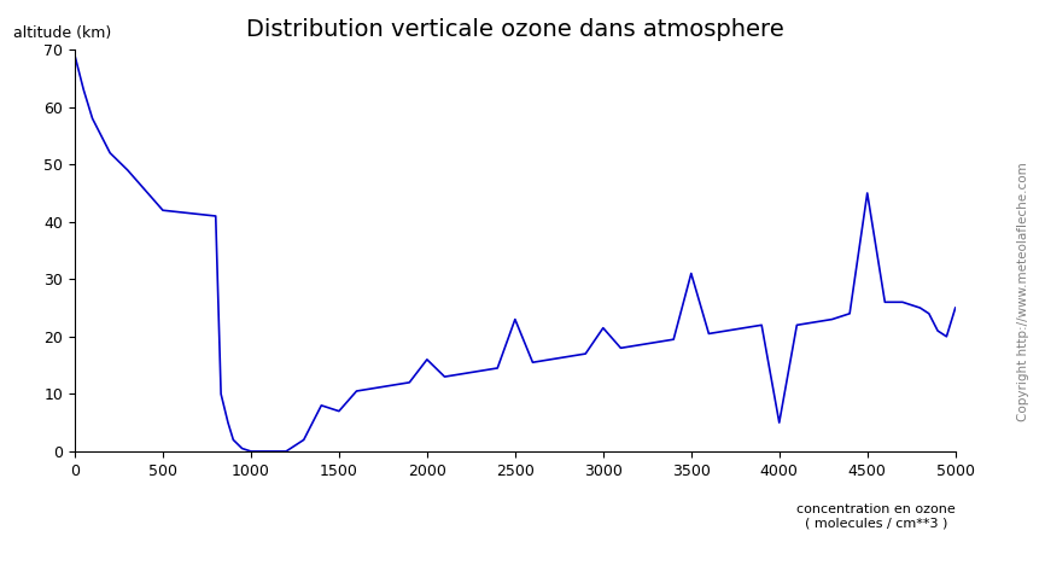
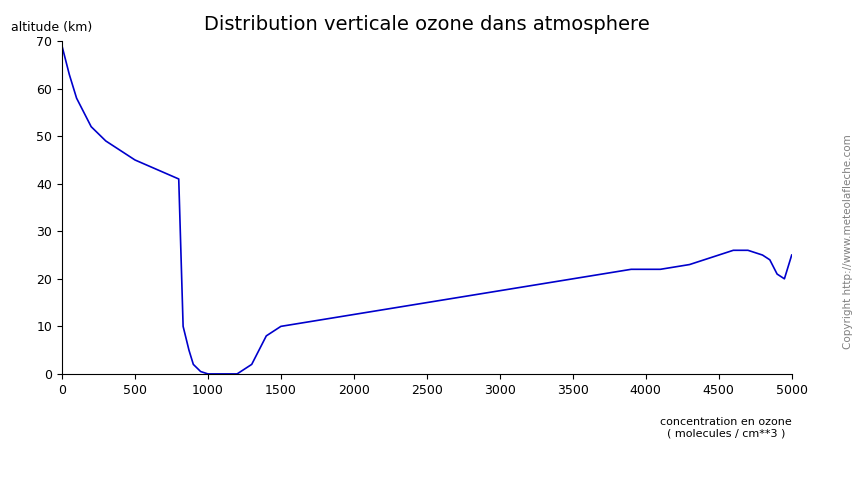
500: 42.0 -> 45.0
1500: 7.0 -> 10.0
2000: 16.0 -> 12.5
2500: 23.0 -> 15.0
3000: 21.5 -> 17.5
3500: 31.0 -> 20.0
4000: 5.0 -> 22.0
4500: 45.0 -> 25.0
